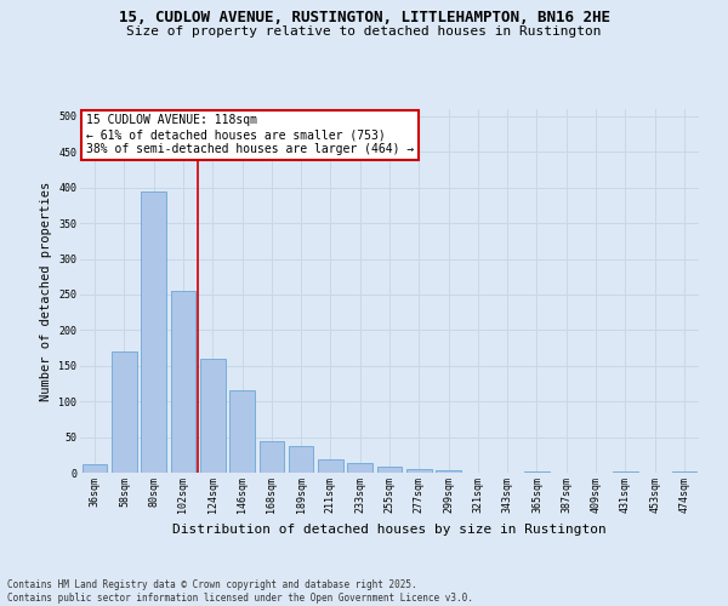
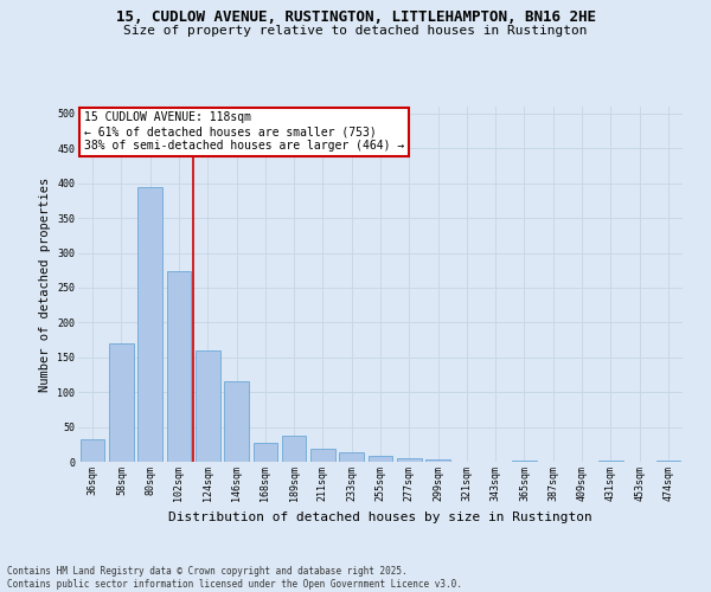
36sqm: 12 -> 32
102sqm: 255 -> 274
168sqm: 45 -> 28
